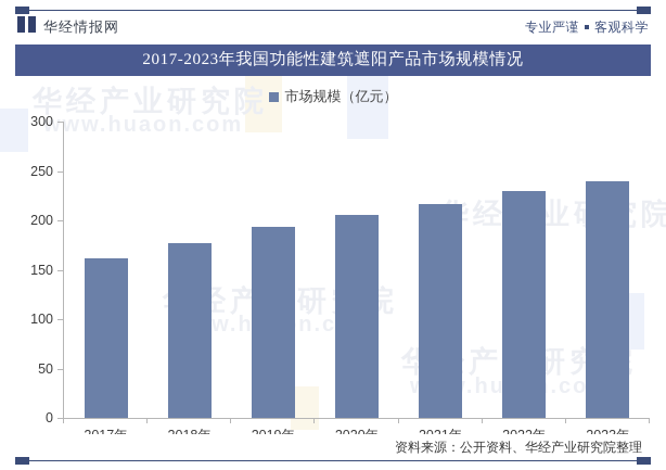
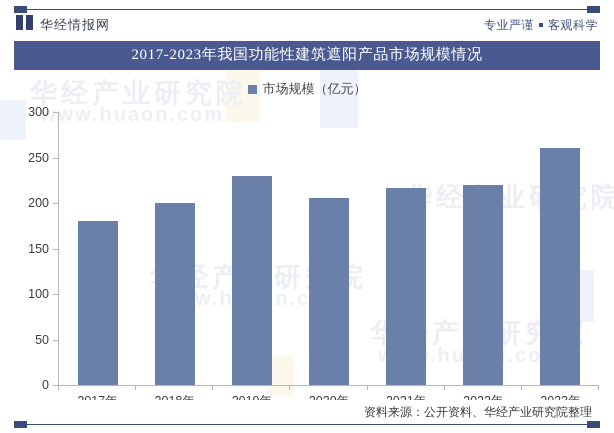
2017年: 160 -> 180
2018年: 180 -> 200
2019年: 190 -> 230
2022年: 230 -> 220
2023年: 240 -> 260
